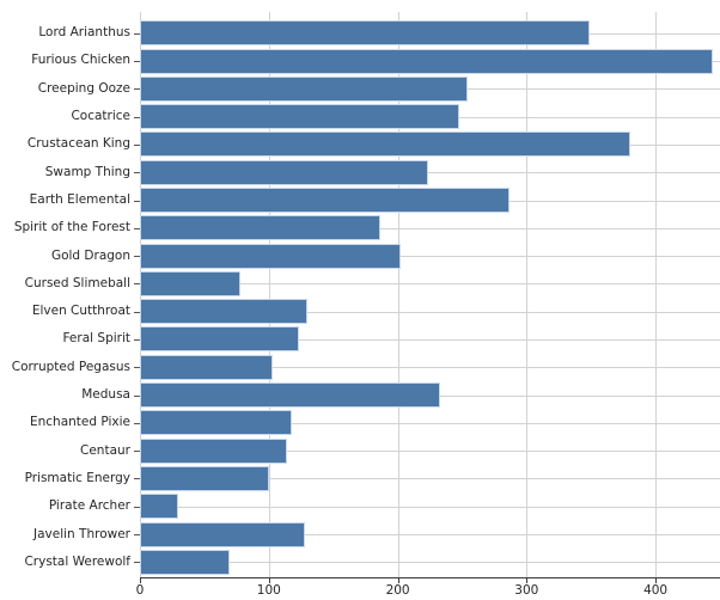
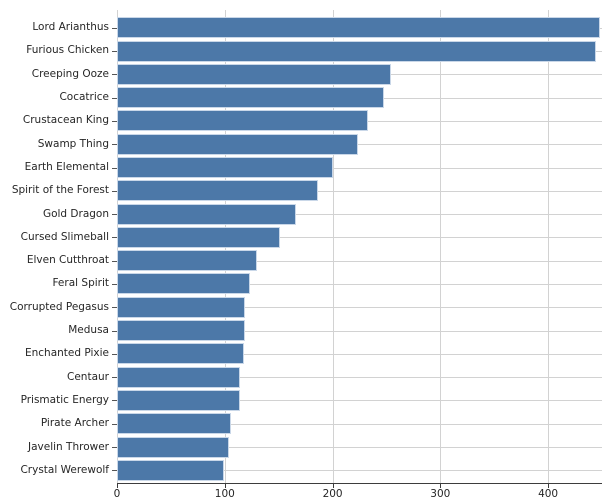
Lord Arianthus: 349 -> 448
Crustacean King: 380 -> 233
Earth Elemental: 287 -> 200
Gold Dragon: 202 -> 166
Cursed Slimeball: 78 -> 151
Corrupted Pegasus: 103 -> 119
Medusa: 233 -> 119
Prismatic Energy: 100 -> 114
Pirate Archer: 30 -> 106
Javelin Thrower: 128 -> 104
Crystal Werewolf: 70 -> 99
